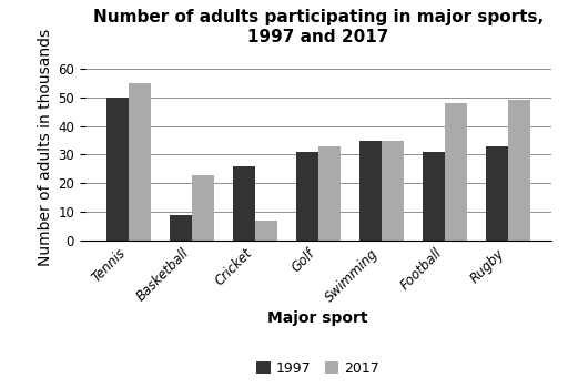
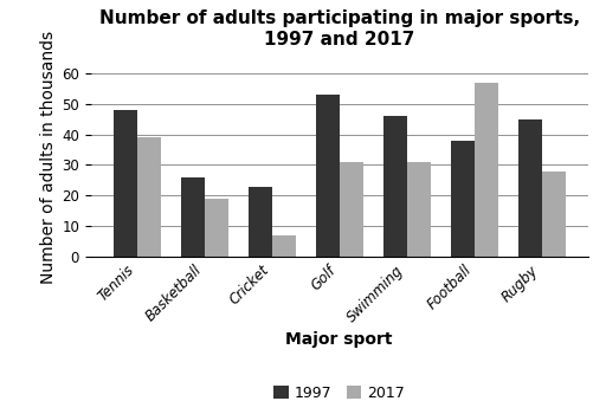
1997/Tennis: 50 -> 48
2017/Tennis: 55 -> 39
1997/Basketball: 9 -> 26
2017/Basketball: 23 -> 19
1997/Cricket: 26 -> 23
1997/Golf: 31 -> 53
2017/Golf: 33 -> 31
1997/Swimming: 35 -> 46
2017/Swimming: 35 -> 31
1997/Football: 31 -> 38
2017/Football: 48 -> 57
1997/Rugby: 33 -> 45
2017/Rugby: 49 -> 28
